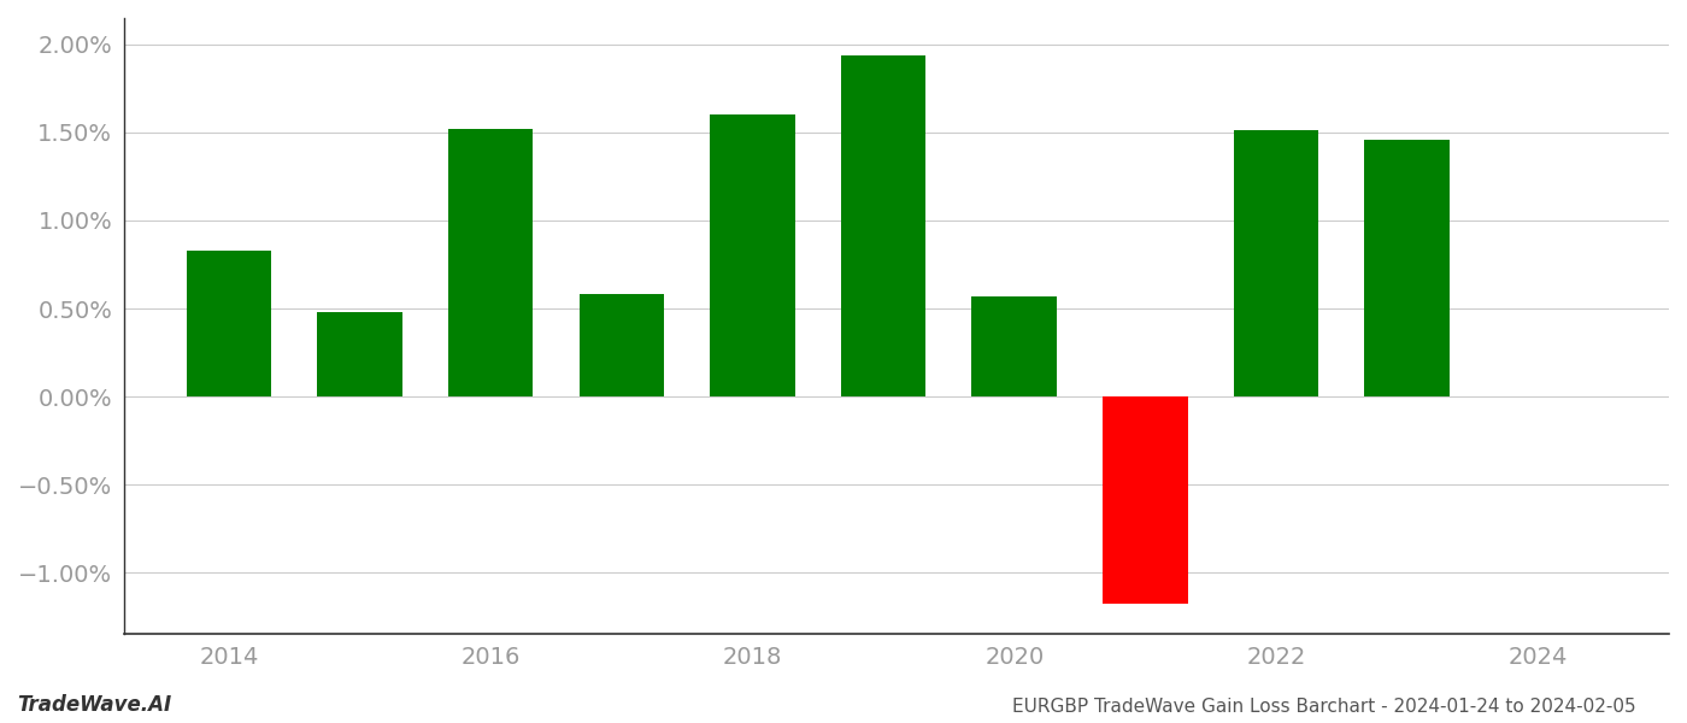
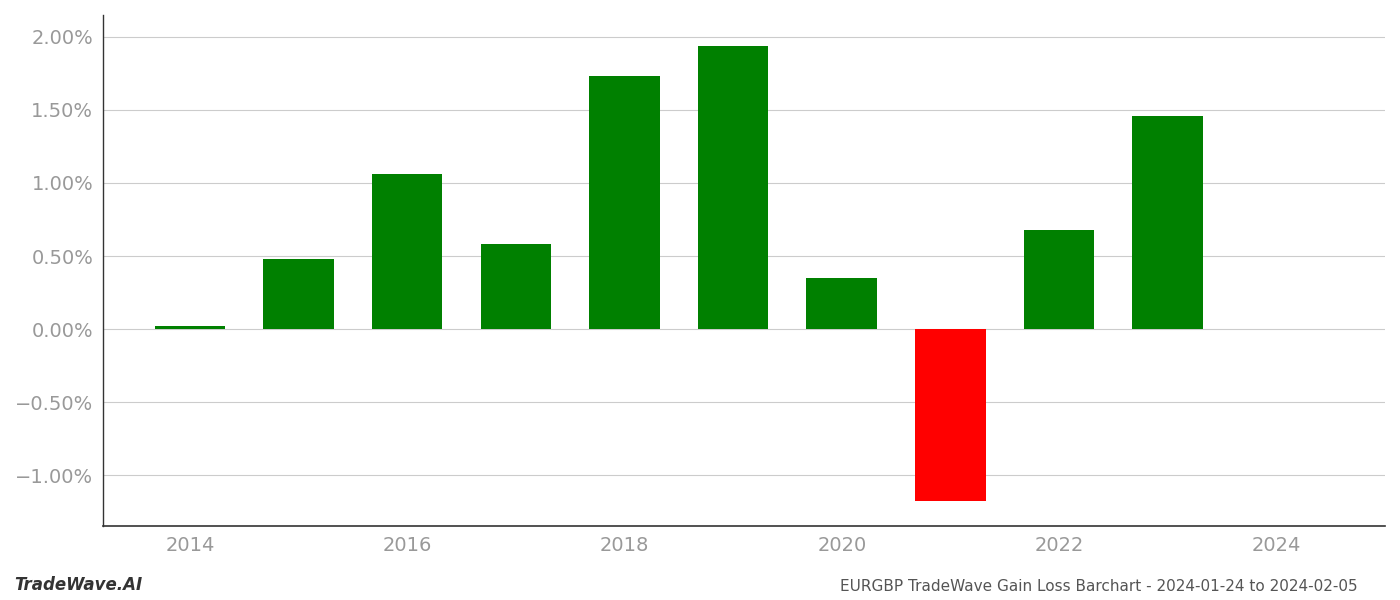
2014: 0.83% -> 0.02%
2016: 1.52% -> 1.06%
2018: 1.60% -> 1.73%
2020: 0.57% -> 0.35%
2022: 1.51% -> 0.68%
